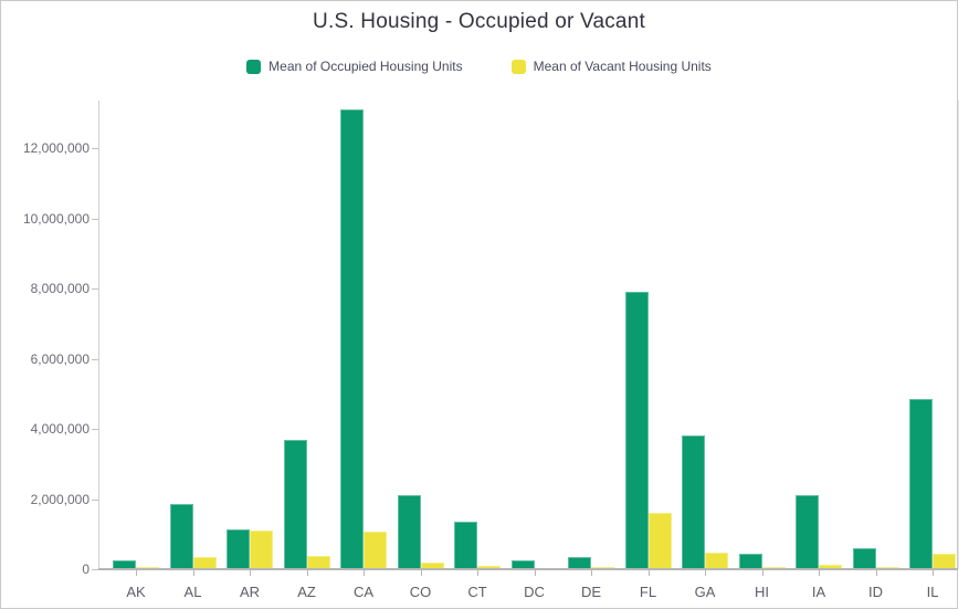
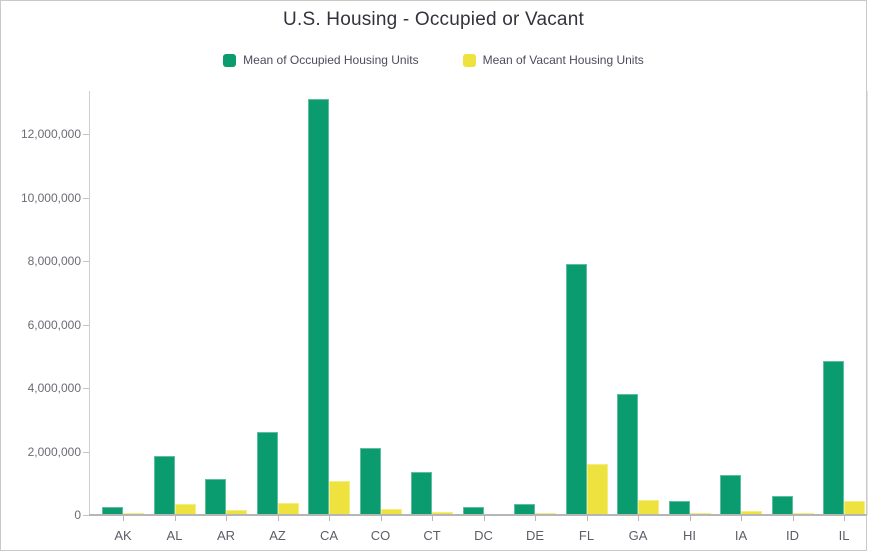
Mean of Vacant Housing Units/AR: 1100000 -> 200000
Mean of Occupied Housing Units/AZ: 3700000 -> 2600000
Mean of Occupied Housing Units/IA: 2100000 -> 1200000
